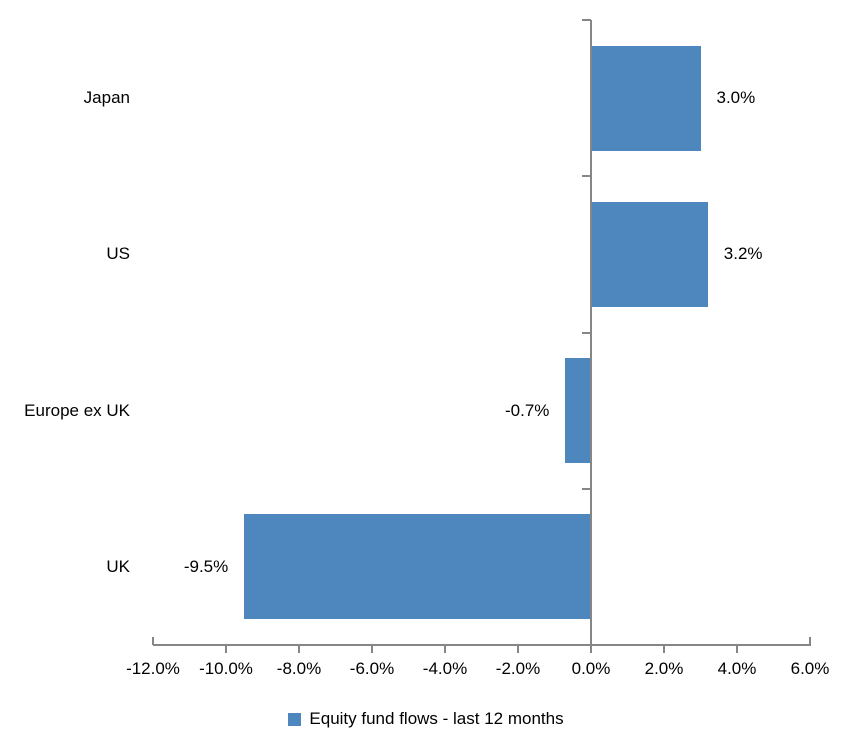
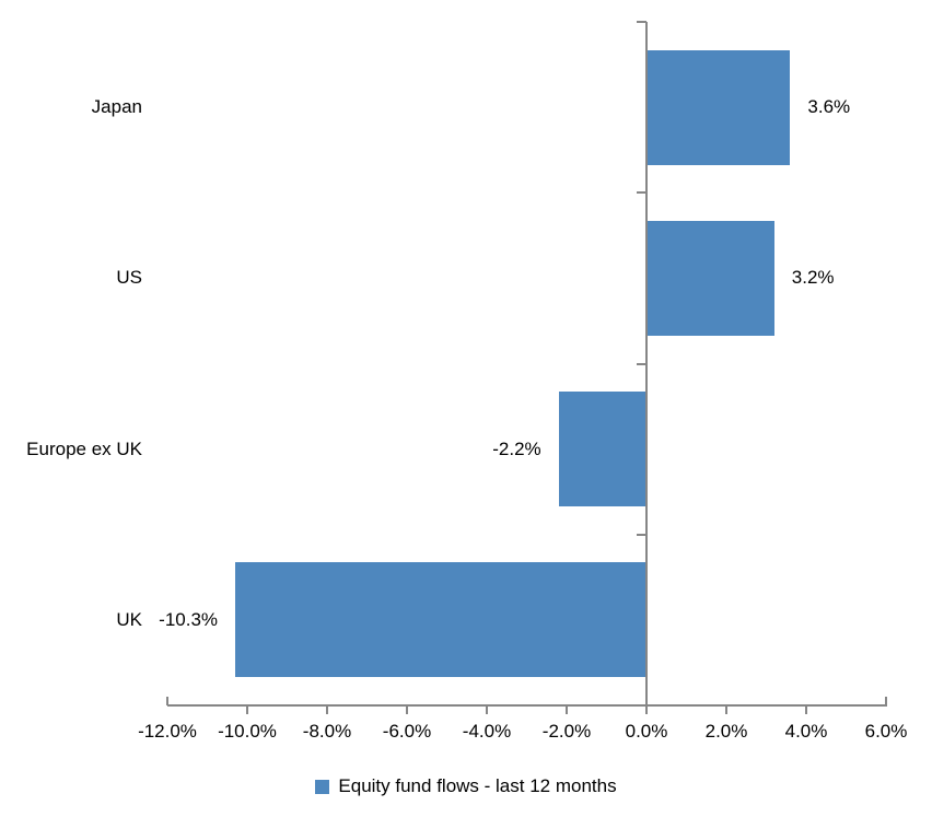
Japan: 3.0% -> 3.6%
Europe ex UK: -0.7% -> -2.2%
UK: -9.5% -> -10.3%
